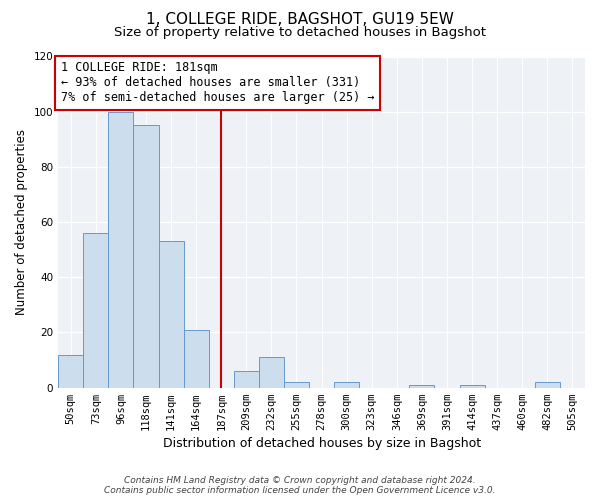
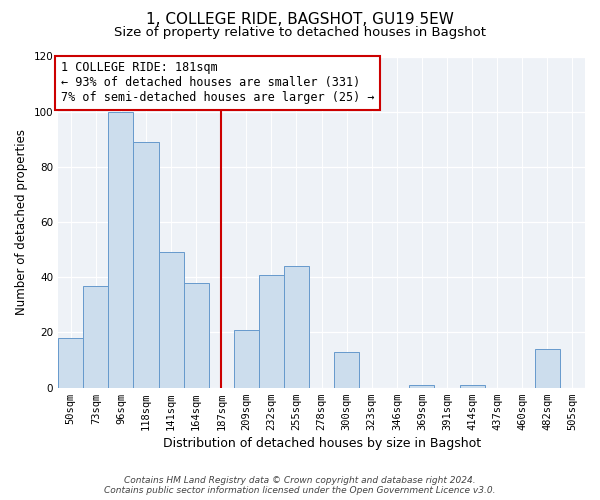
50sqm: 12 -> 18
73sqm: 56 -> 37
118sqm: 95 -> 89
141sqm: 53 -> 49
164sqm: 21 -> 38
209sqm: 6 -> 21
232sqm: 11 -> 41
255sqm: 2 -> 44
300sqm: 2 -> 13
482sqm: 2 -> 14
